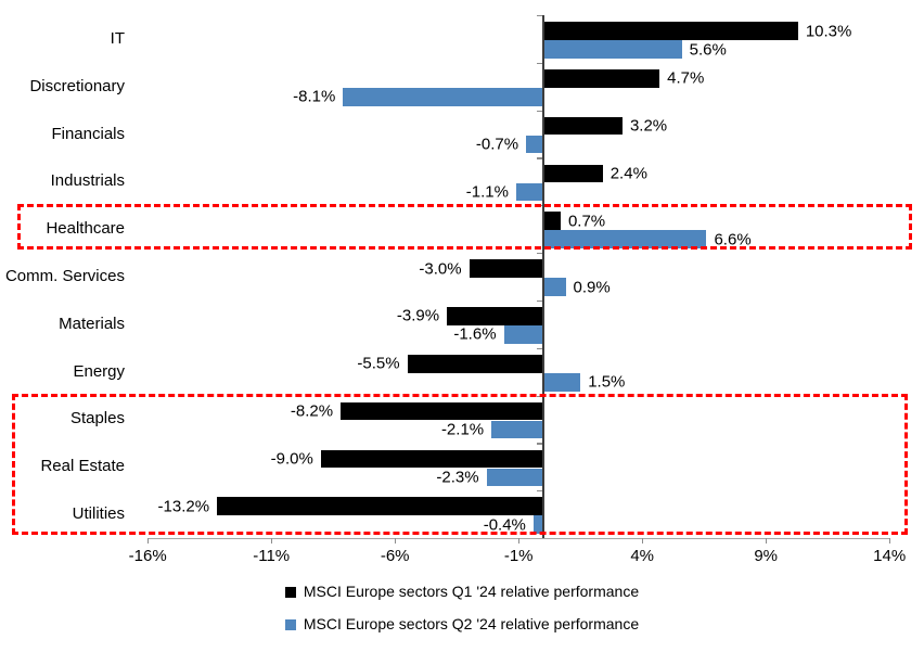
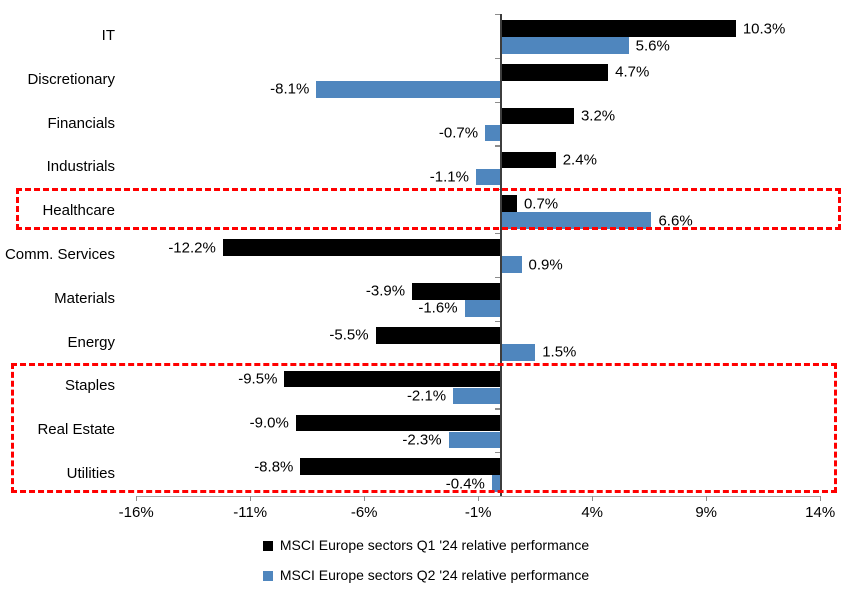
MSCI Europe sectors Q1 '24 relative performance/Comm. Services: -3.0% -> -12.2%
MSCI Europe sectors Q1 '24 relative performance/Staples: -8.2% -> -9.5%
MSCI Europe sectors Q1 '24 relative performance/Utilities: -13.2% -> -8.8%
